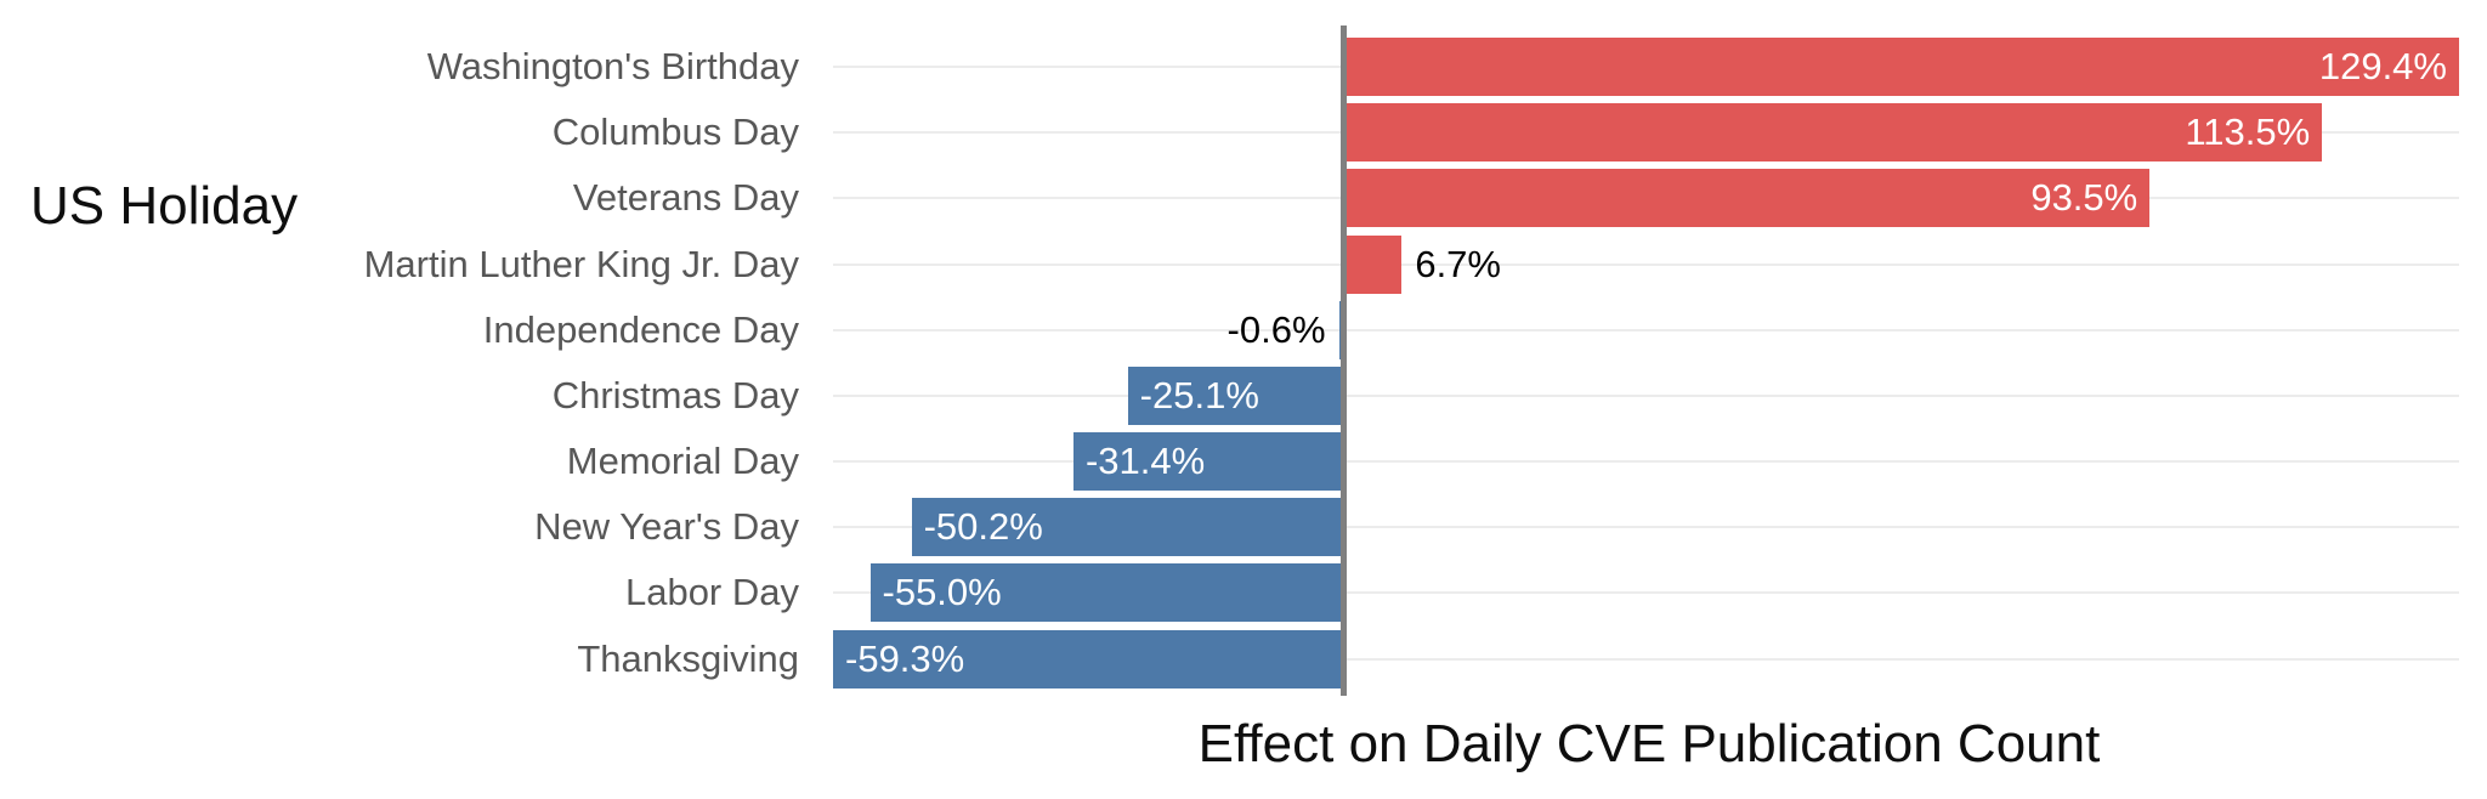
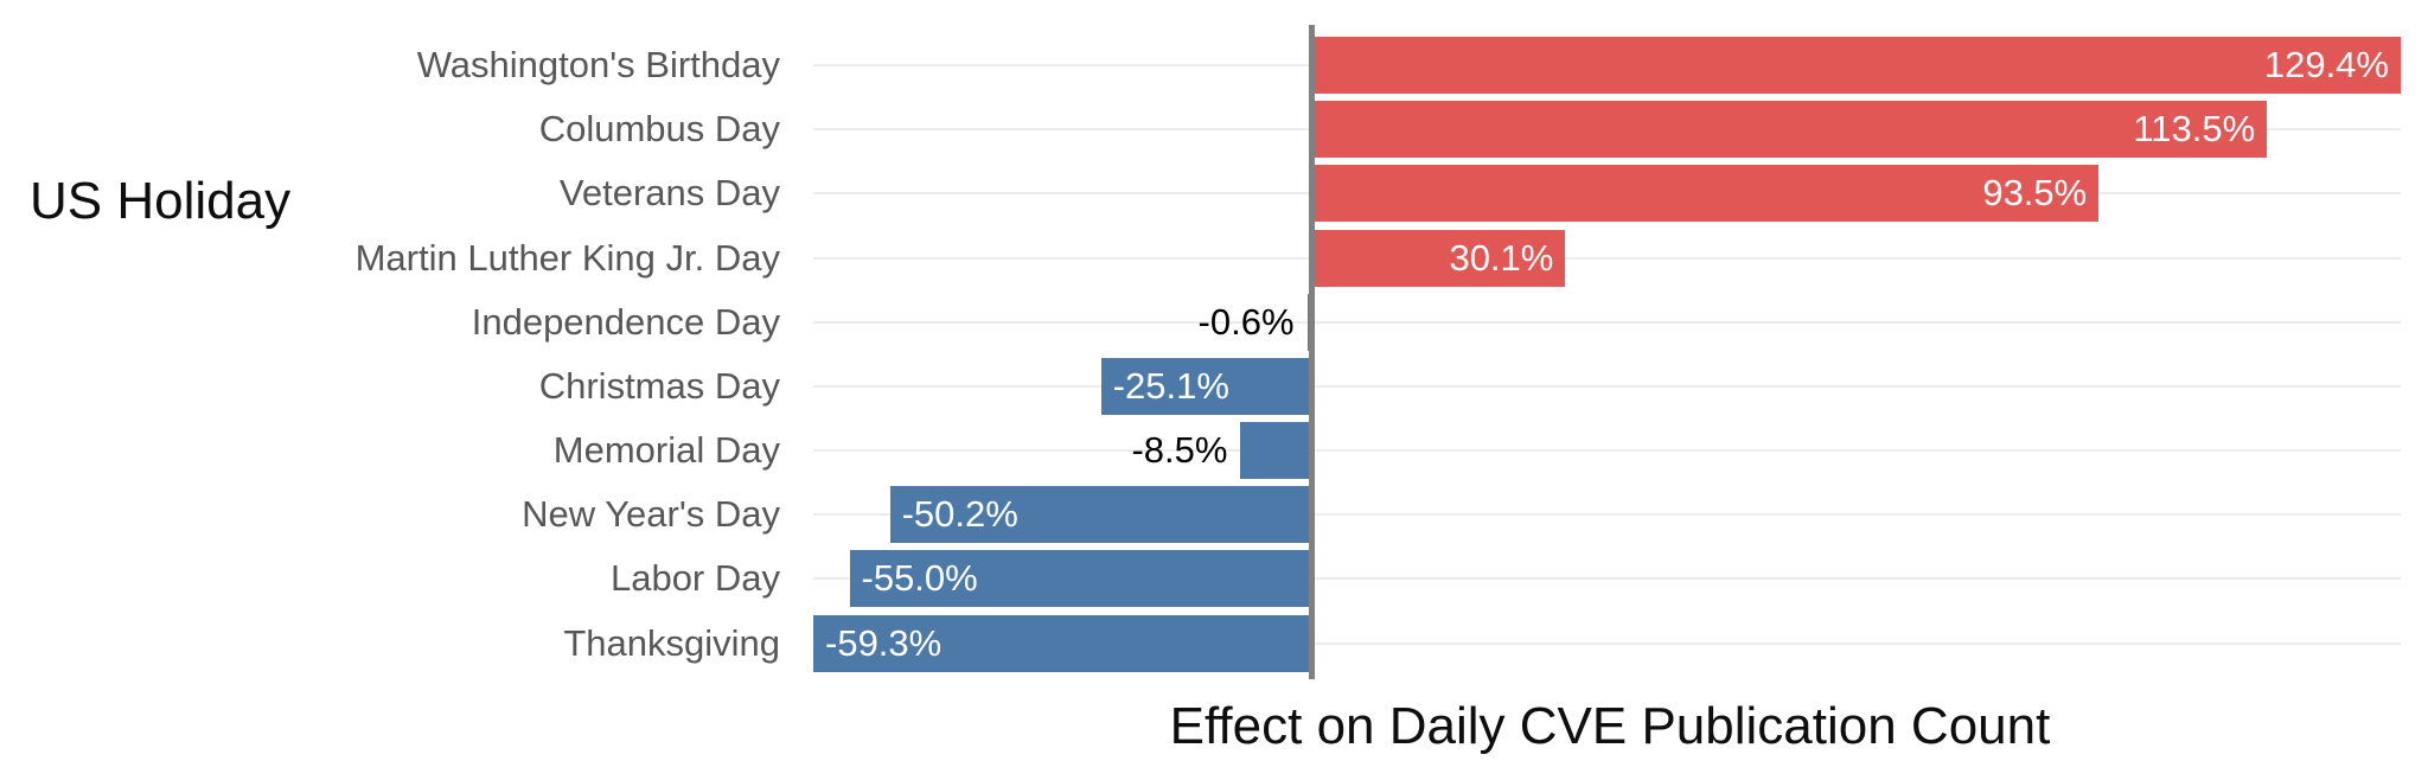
Martin Luther King Jr. Day: 6.7% -> 30.1%
Memorial Day: -31.4% -> -8.5%
